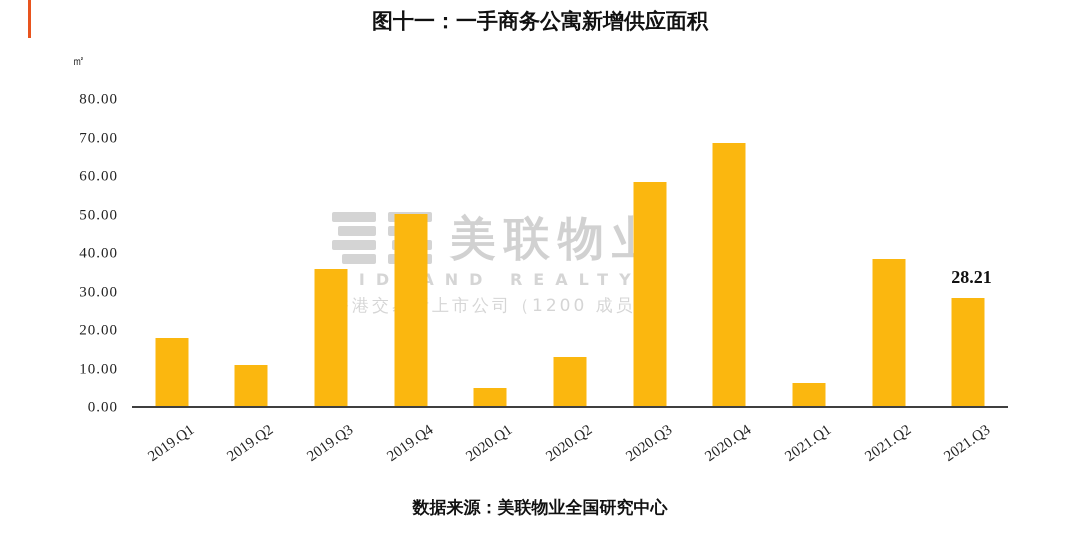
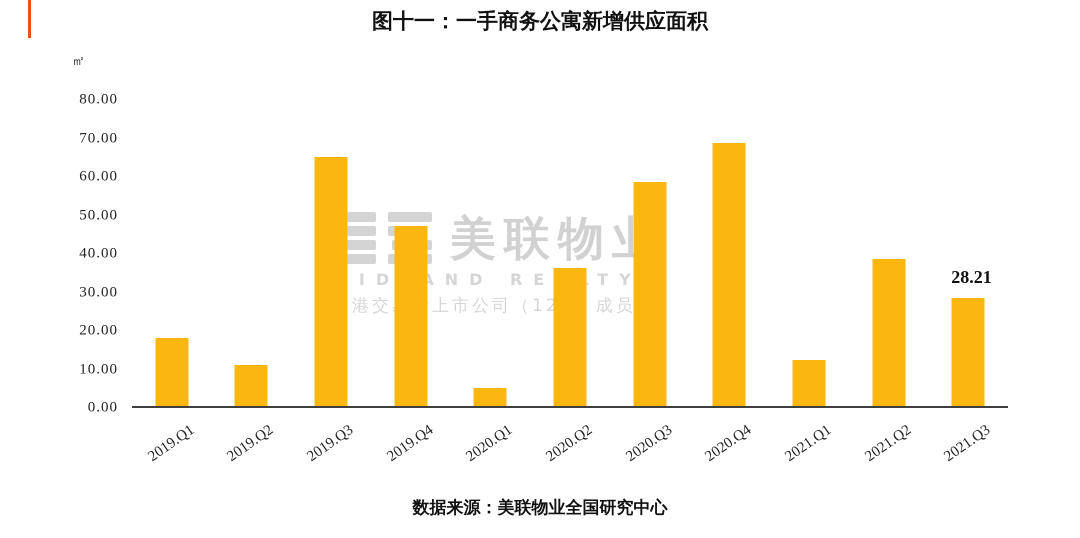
2019.Q3: 36 -> 65
2019.Q4: 50 -> 47
2020.Q2: 13 -> 36
2021.Q1: 6 -> 12
